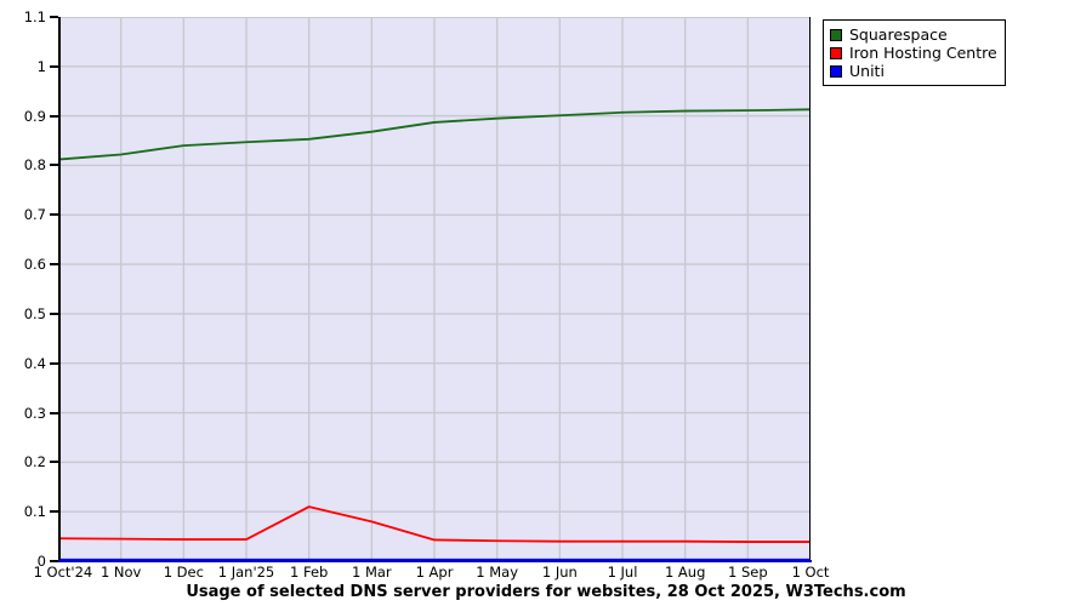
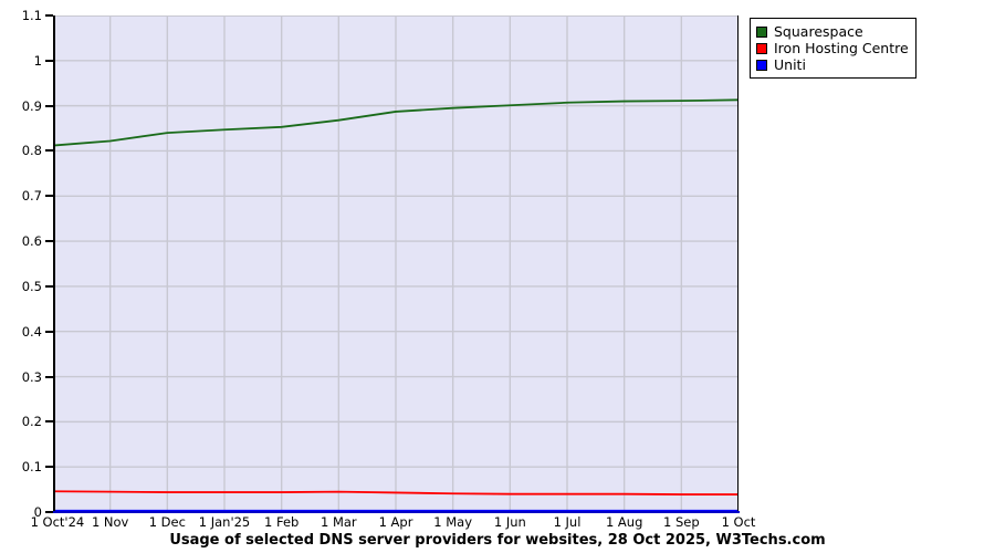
Iron Hosting Centre/1 Feb: 0.11 -> 0.04
Iron Hosting Centre/1 Mar: 0.08 -> 0.04
